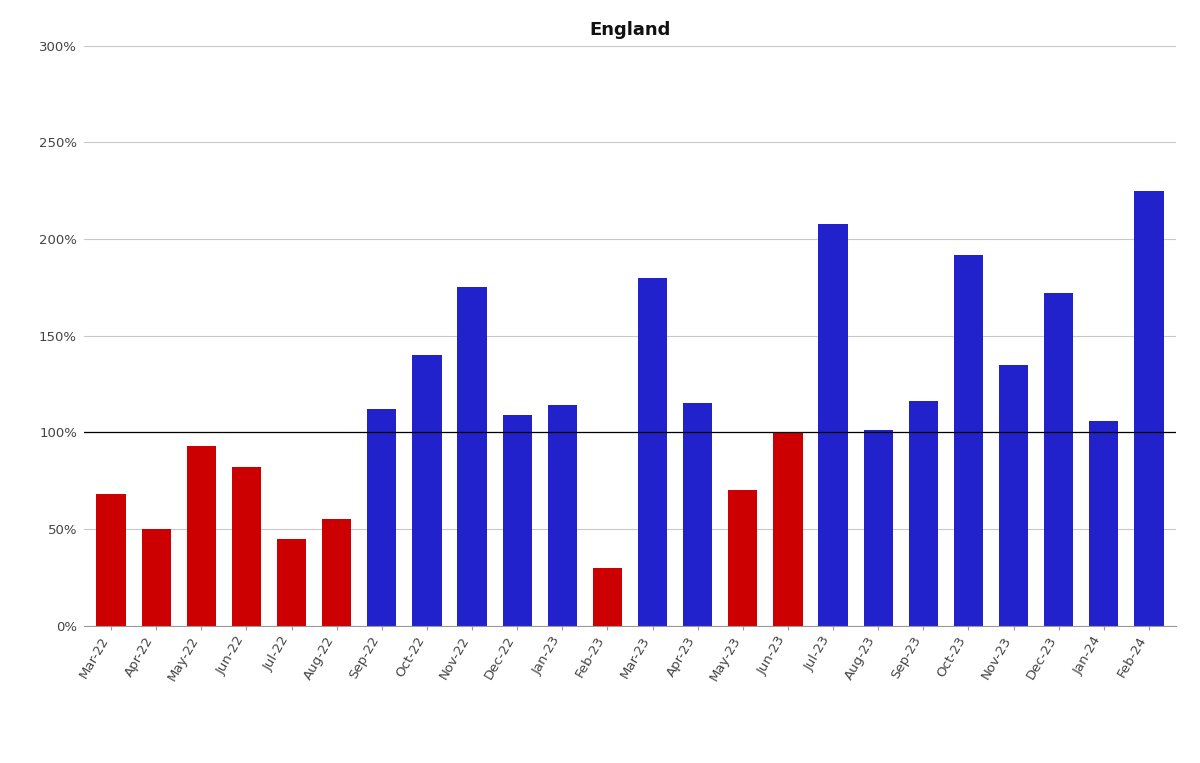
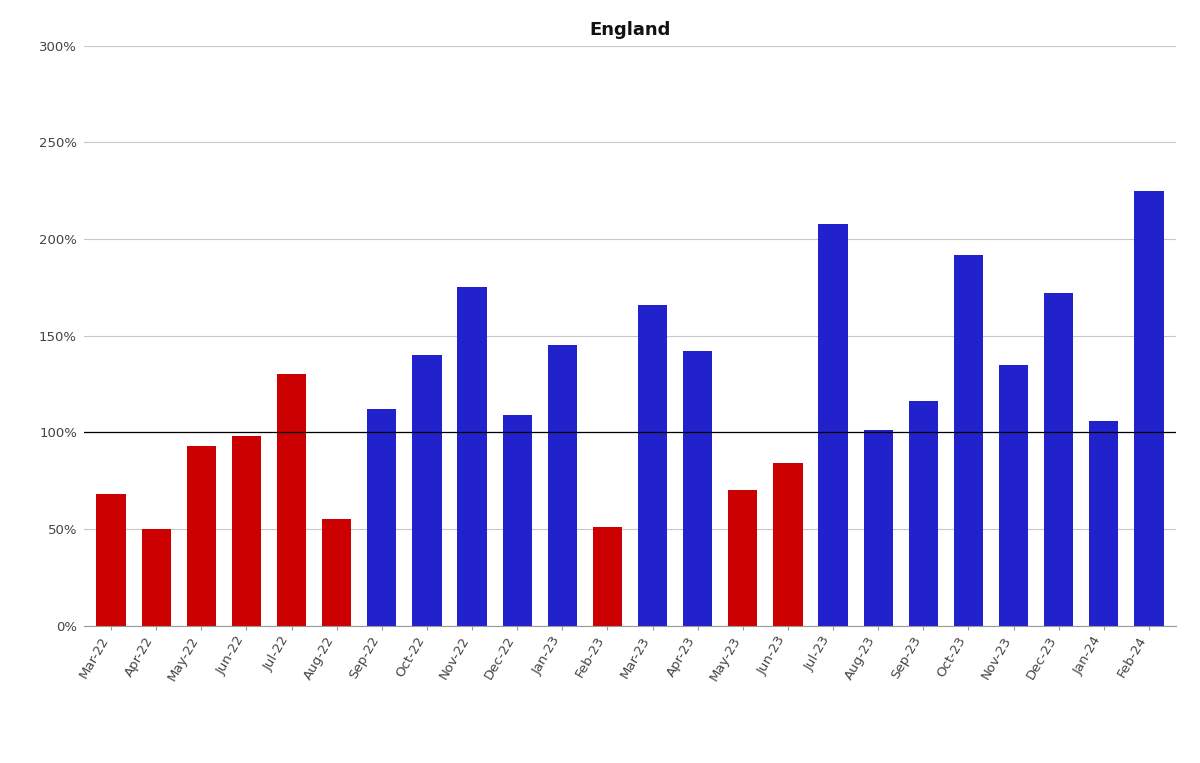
Jun-22: 82% -> 98%
Jul-22: 45% -> 130%
Jan-23: 114% -> 145%
Feb-23: 30% -> 51%
Mar-23: 180% -> 166%
Apr-23: 115% -> 142%
Jun-23: 100% -> 84%
